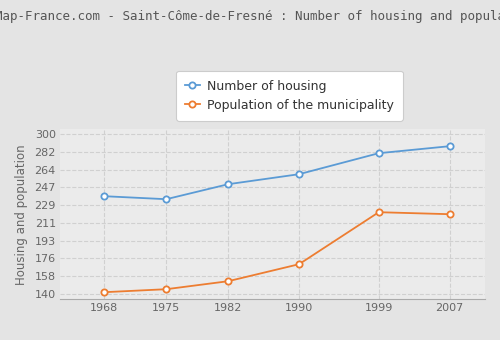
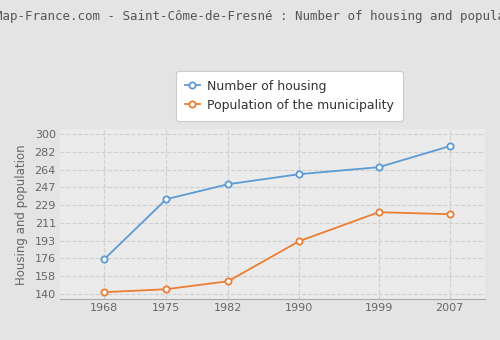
Number of housing/1968: 238 -> 175
Population of the municipality/1990: 170 -> 193
Number of housing/1999: 281 -> 267
